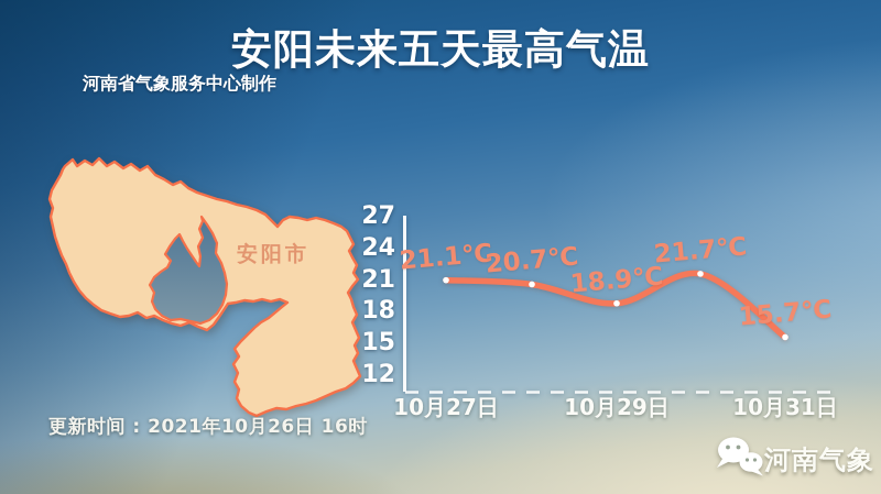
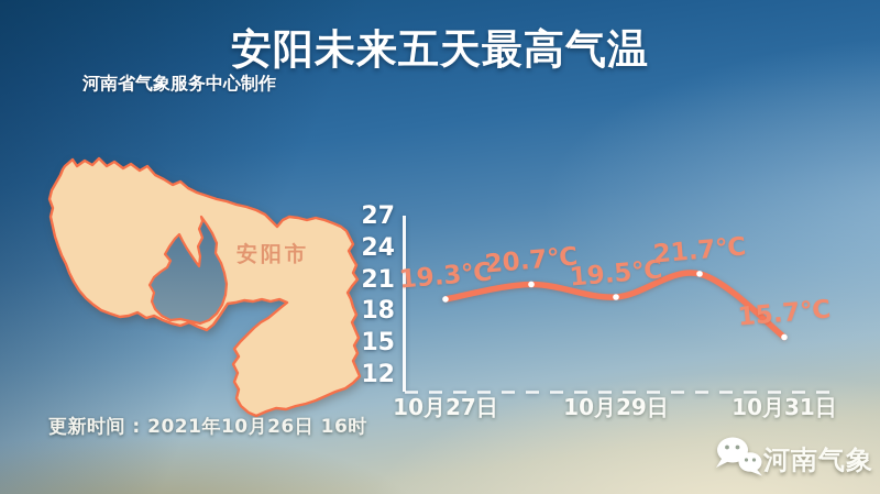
10月27日: 21.1 -> 19.3
10月29日: 18.9 -> 19.5
